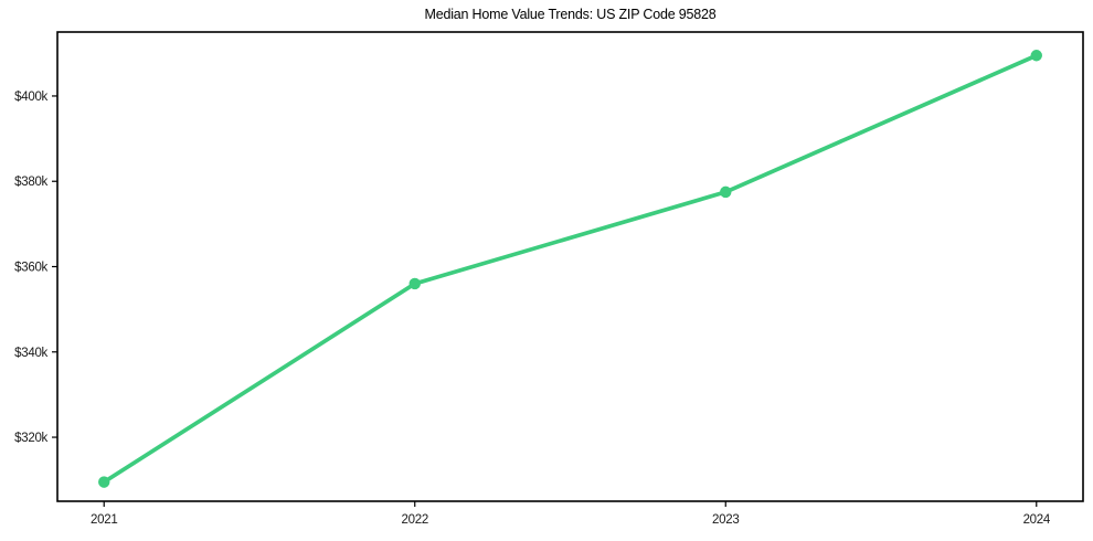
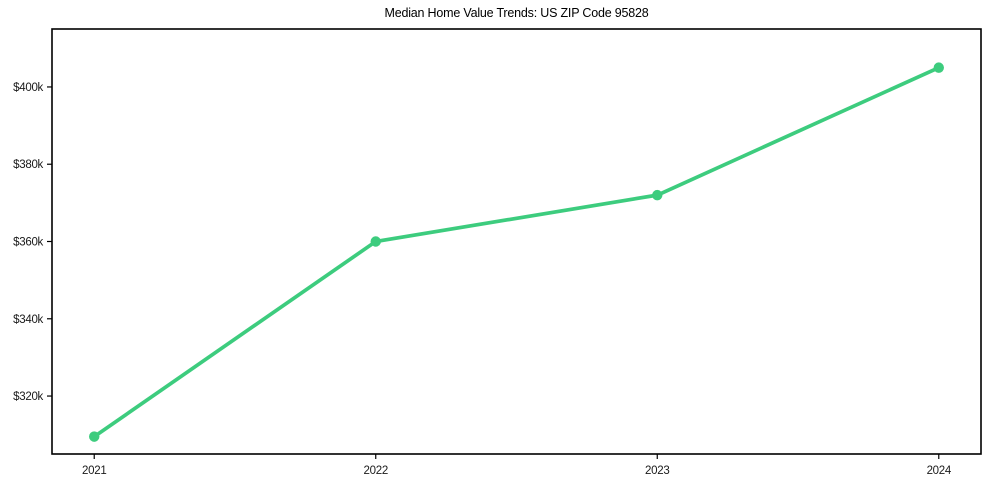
2022: $356k -> $360k
2023: $378k -> $372k
2024: $410k -> $405k
